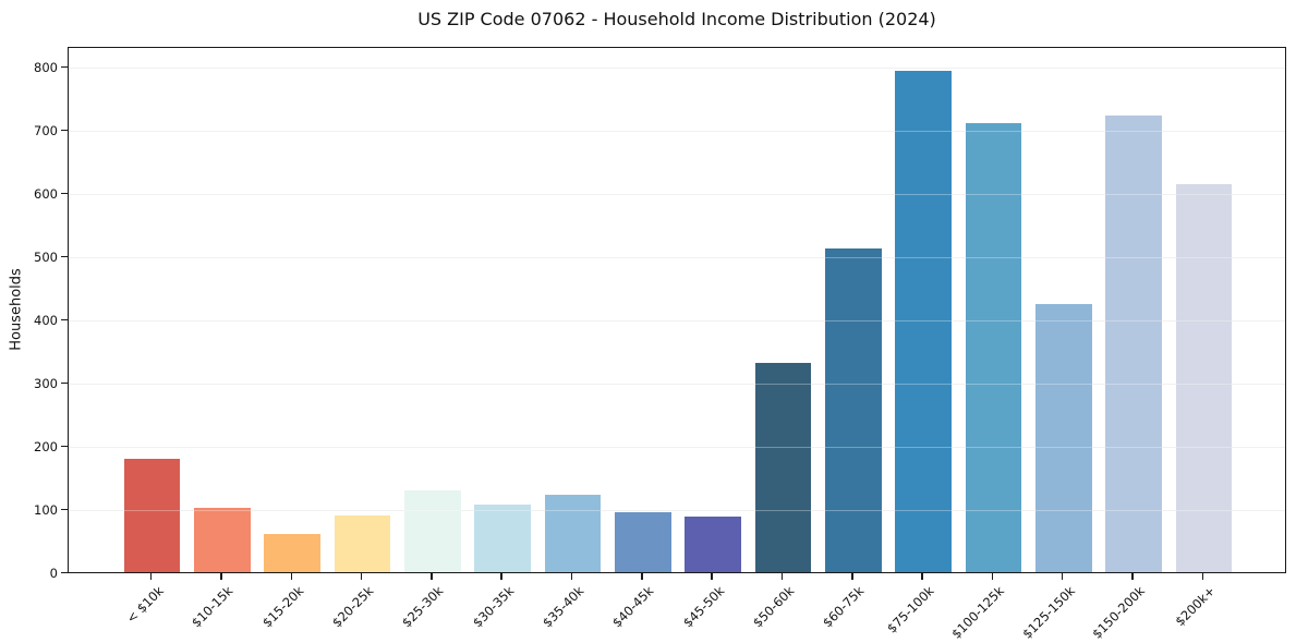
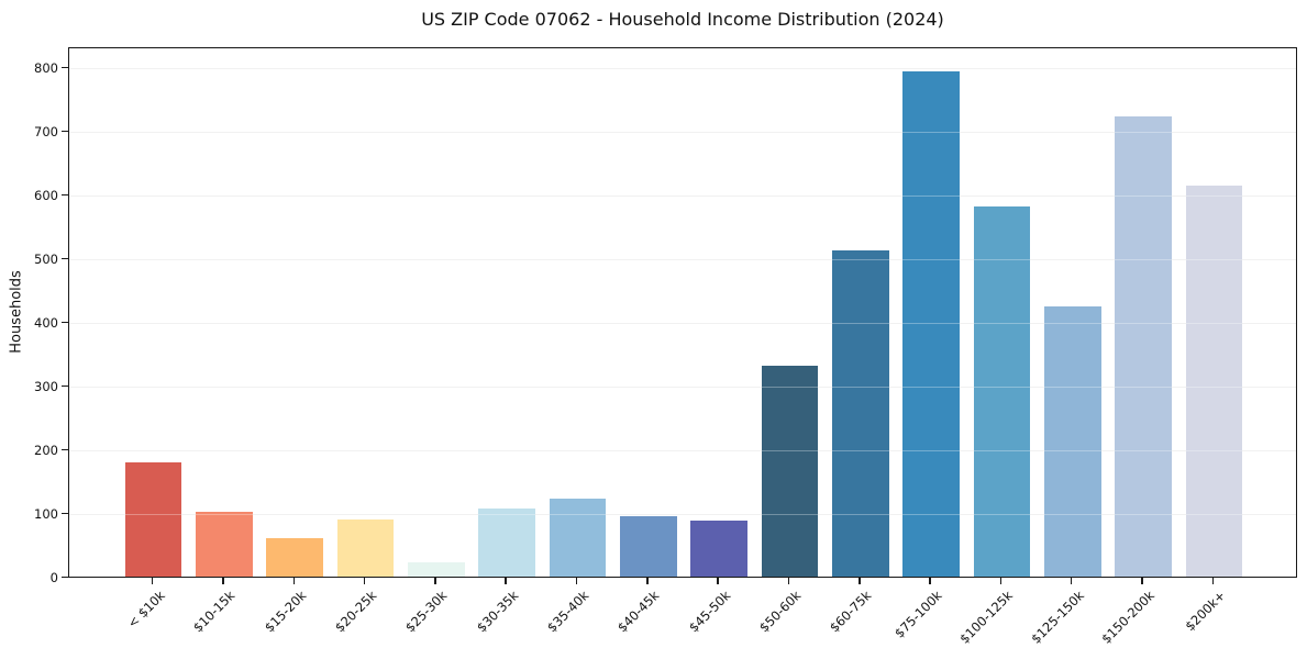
$25-30k: 130 -> 20
$100-125k: 710 -> 580
